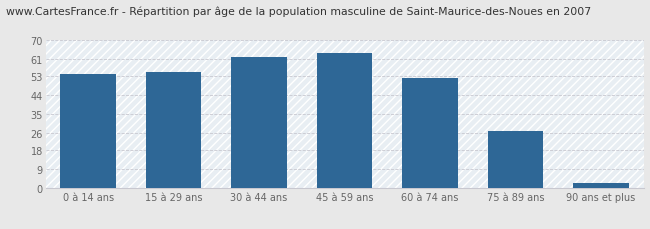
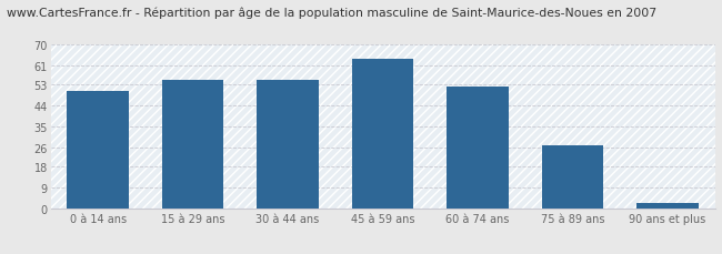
0 à 14 ans: 54 -> 50
30 à 44 ans: 62 -> 55
